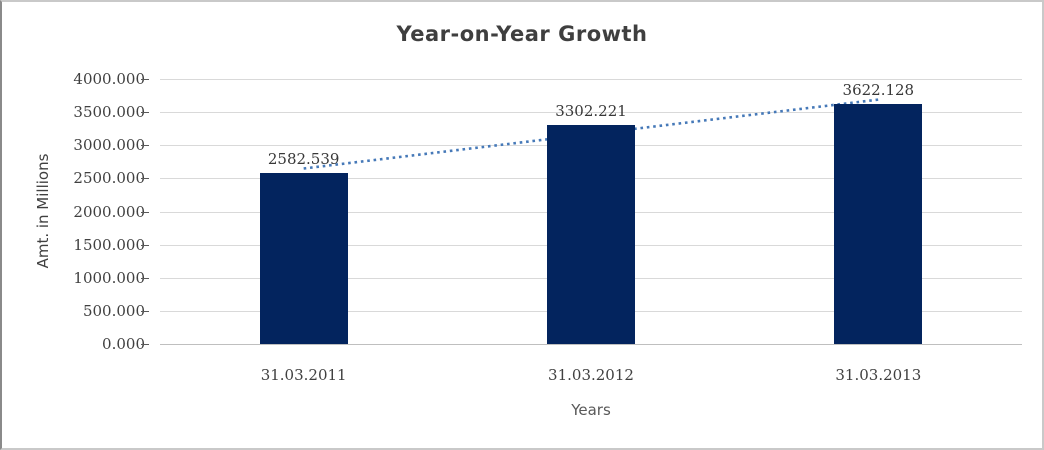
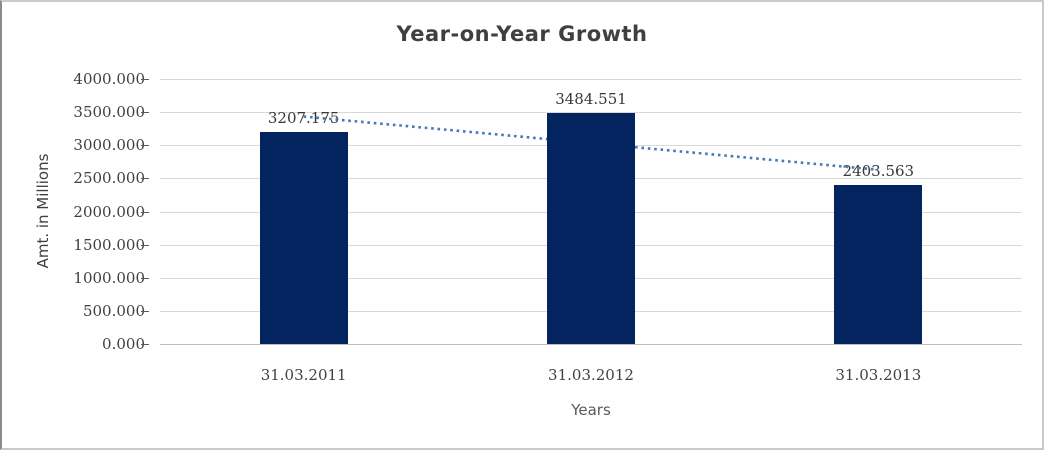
31.03.2011: 2582.539 -> 3207.175
31.03.2012: 3302.221 -> 3484.551
31.03.2013: 3622.128 -> 2403.563
